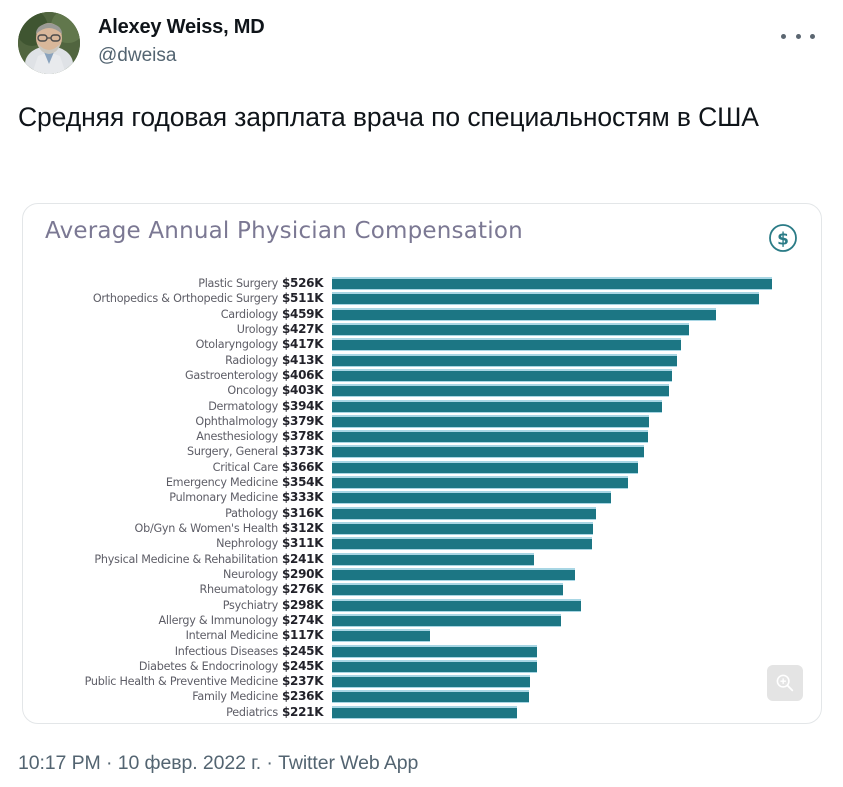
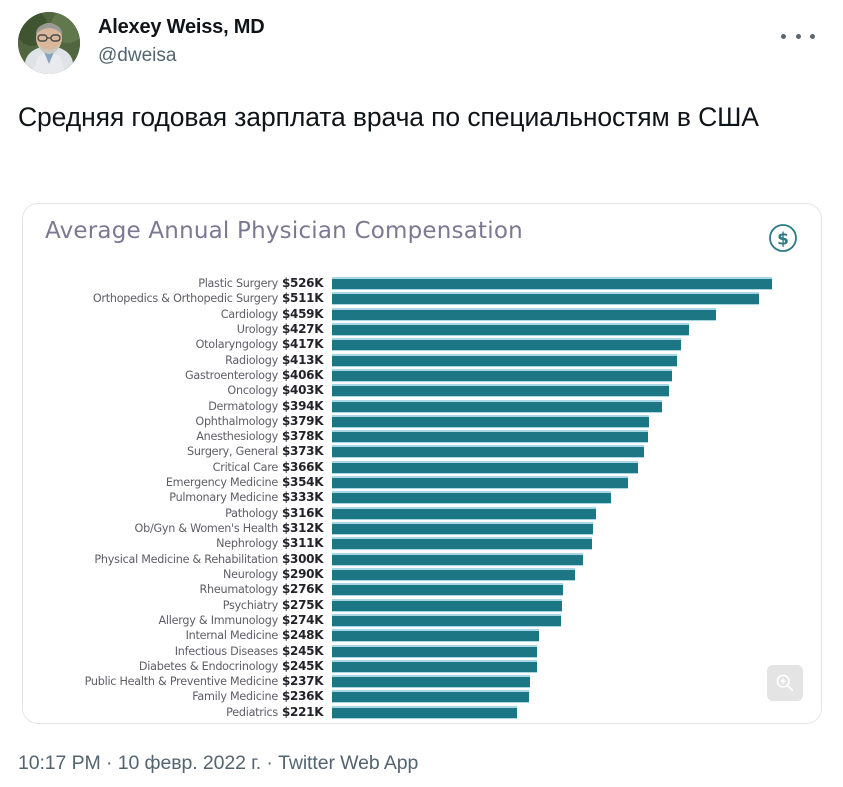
Physical Medicine & Rehabilitation: $241K -> $300K
Psychiatry: $298K -> $275K
Internal Medicine: $117K -> $248K
